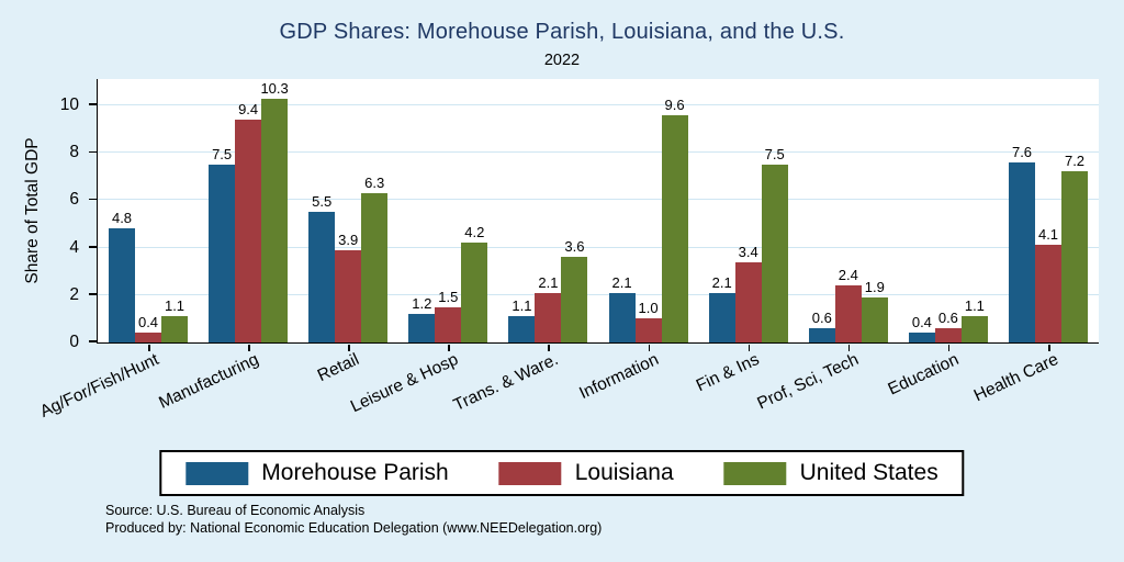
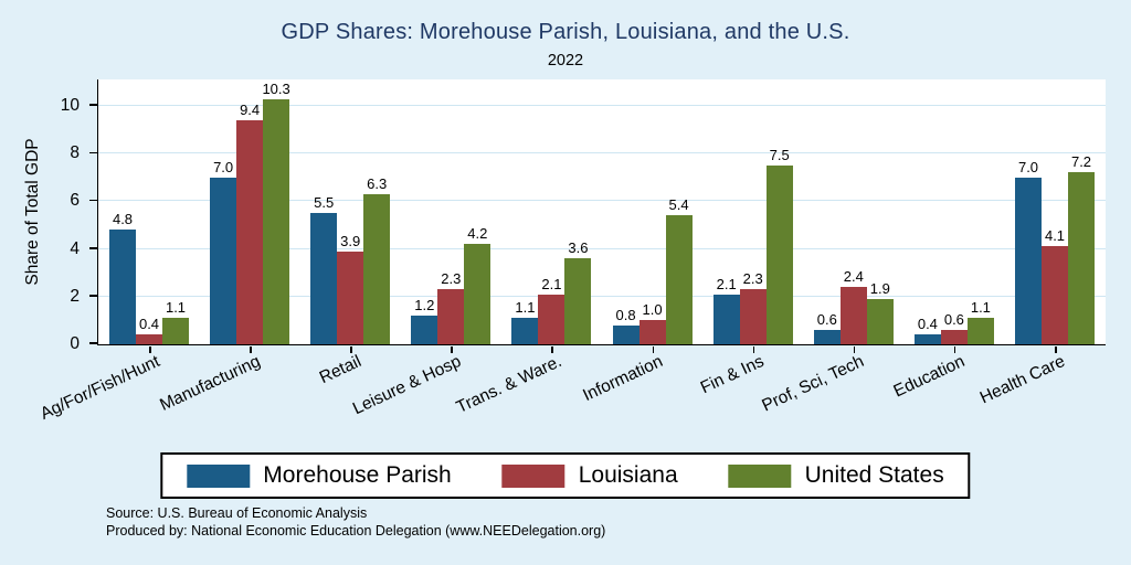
Morehouse Parish/Manufacturing: 7.5 -> 7.0
Louisiana/Leisure & Hosp: 1.5 -> 2.3
Morehouse Parish/Information: 2.1 -> 0.8
United States/Information: 9.6 -> 5.4
Louisiana/Fin & Ins: 3.4 -> 2.3
Morehouse Parish/Health Care: 7.6 -> 7.0
